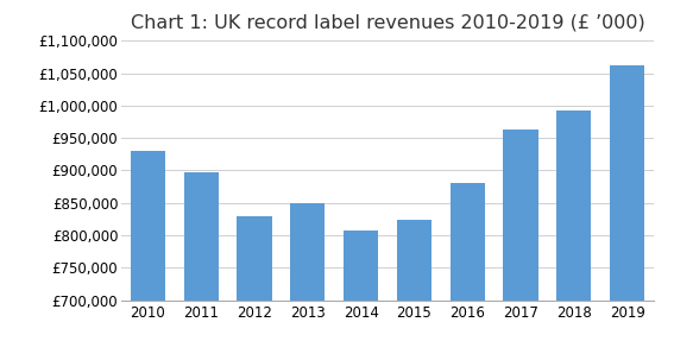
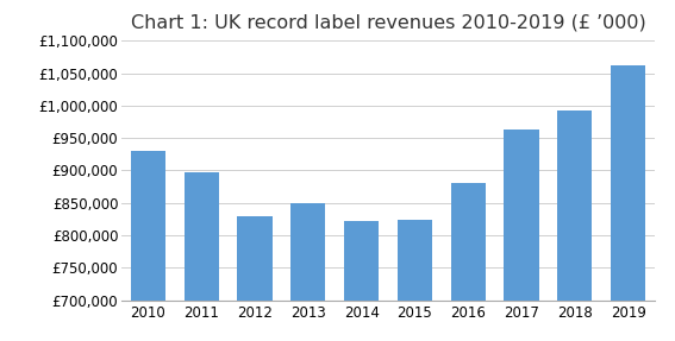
2014: £808,000 -> £822,000
